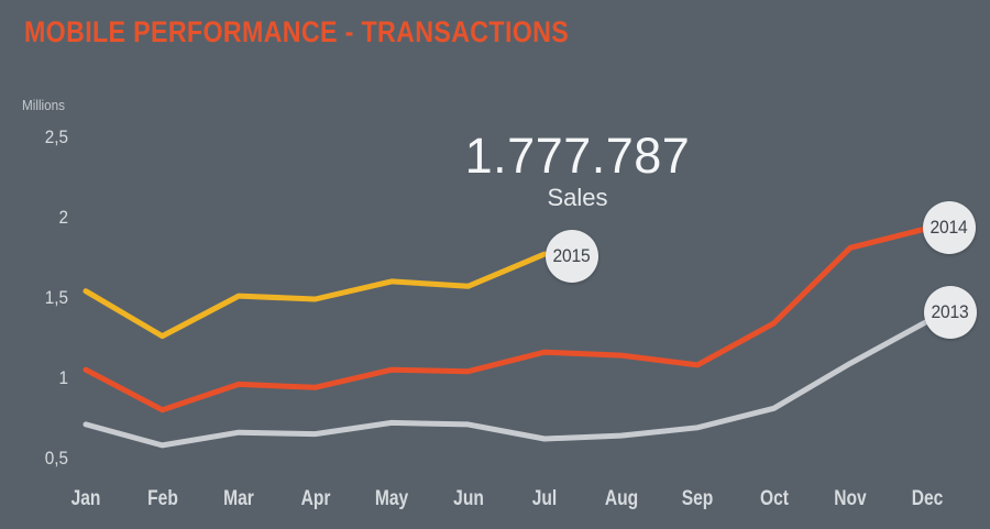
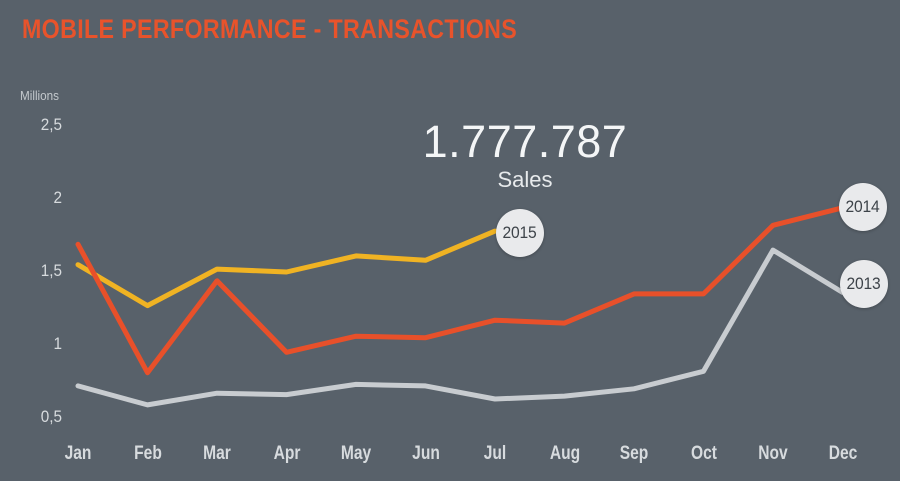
2014/Jan: 1,06 -> 1,69
2014/Mar: 0,97 -> 1,44
2014/Sep: 1,09 -> 1,35
2013/Nov: 1,10 -> 1,65
